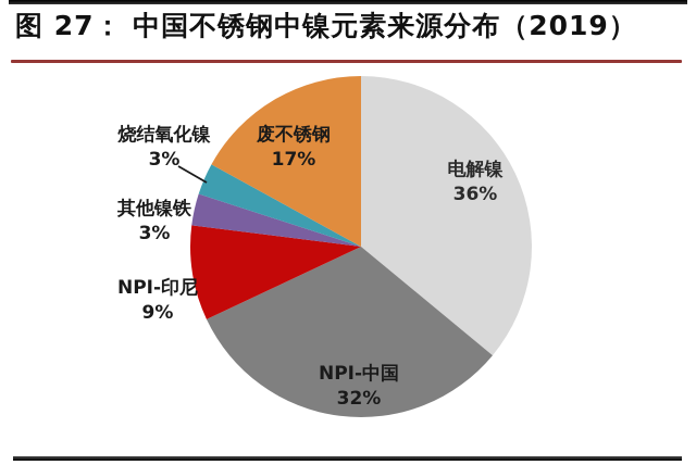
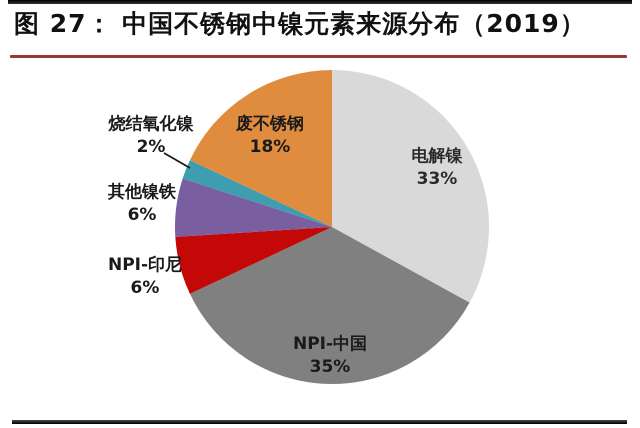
电解镍: 36% -> 33%
NPI-中国: 32% -> 35%
NPI-印尼: 9% -> 6%
其他镍铁: 3% -> 6%
烧结氧化镍: 3% -> 2%
废不锈钢: 17% -> 18%
